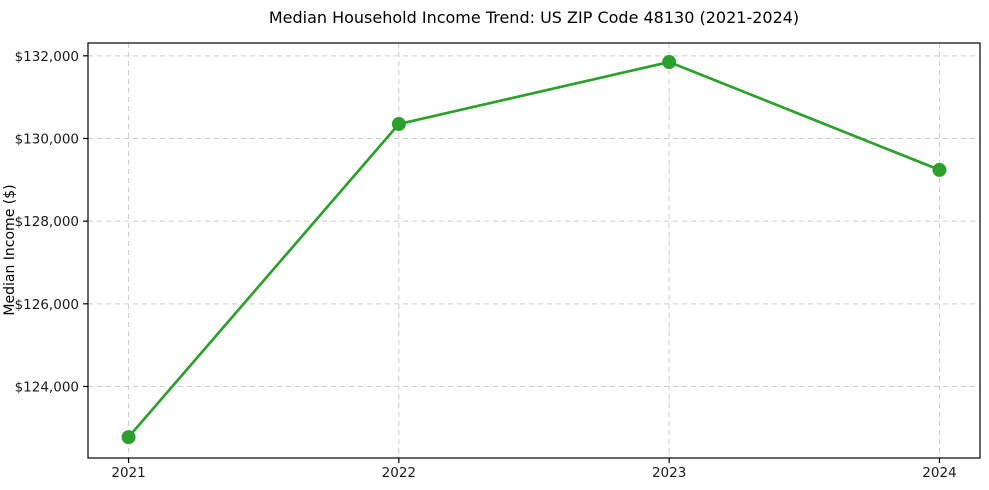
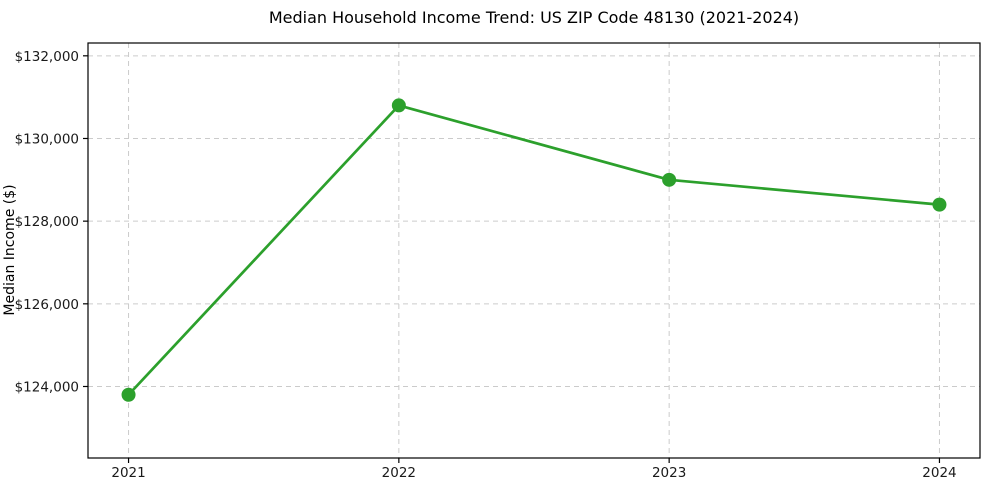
2021: $122800 -> $123800
2022: $130400 -> $130800
2023: $131800 -> $129000
2024: $129200 -> $128400
